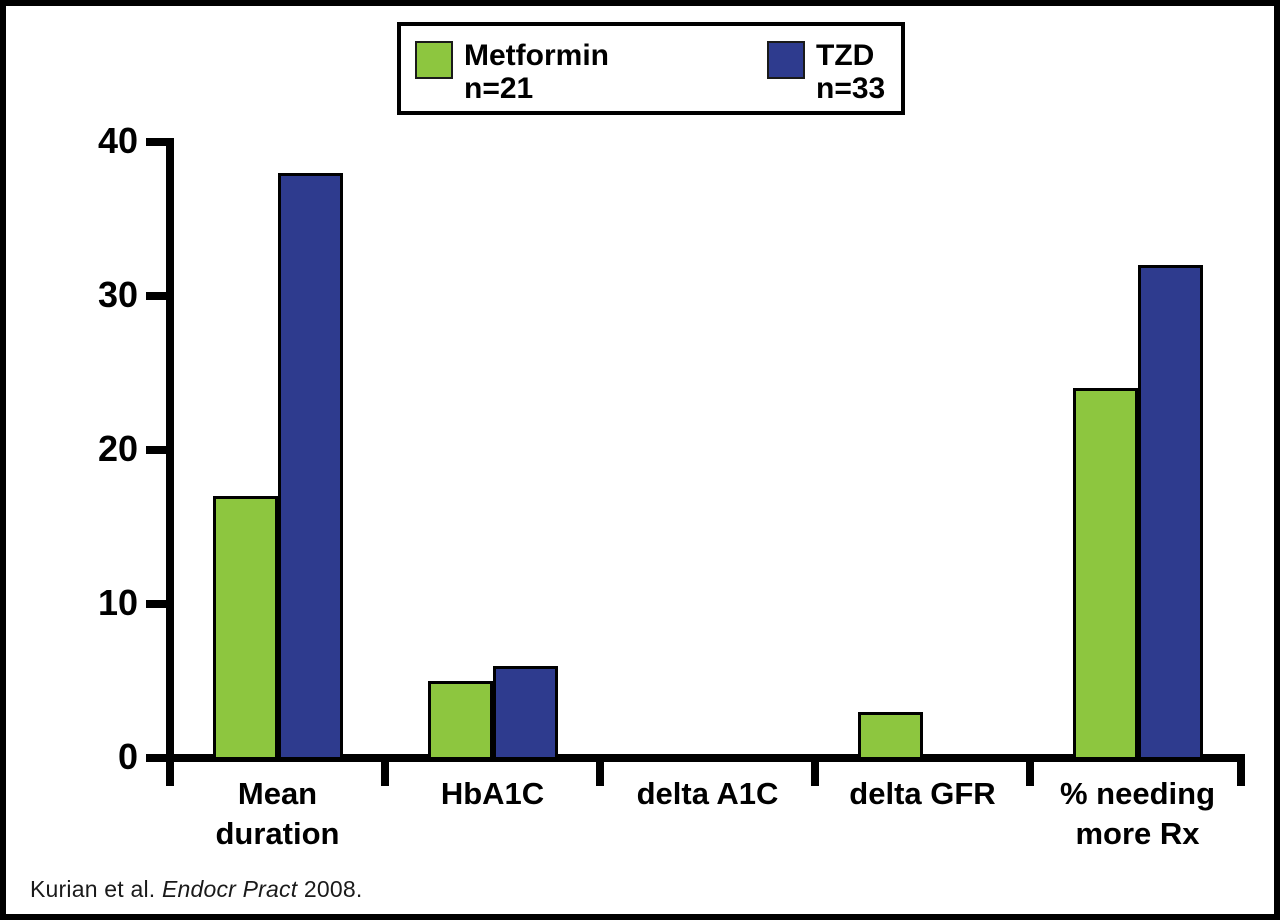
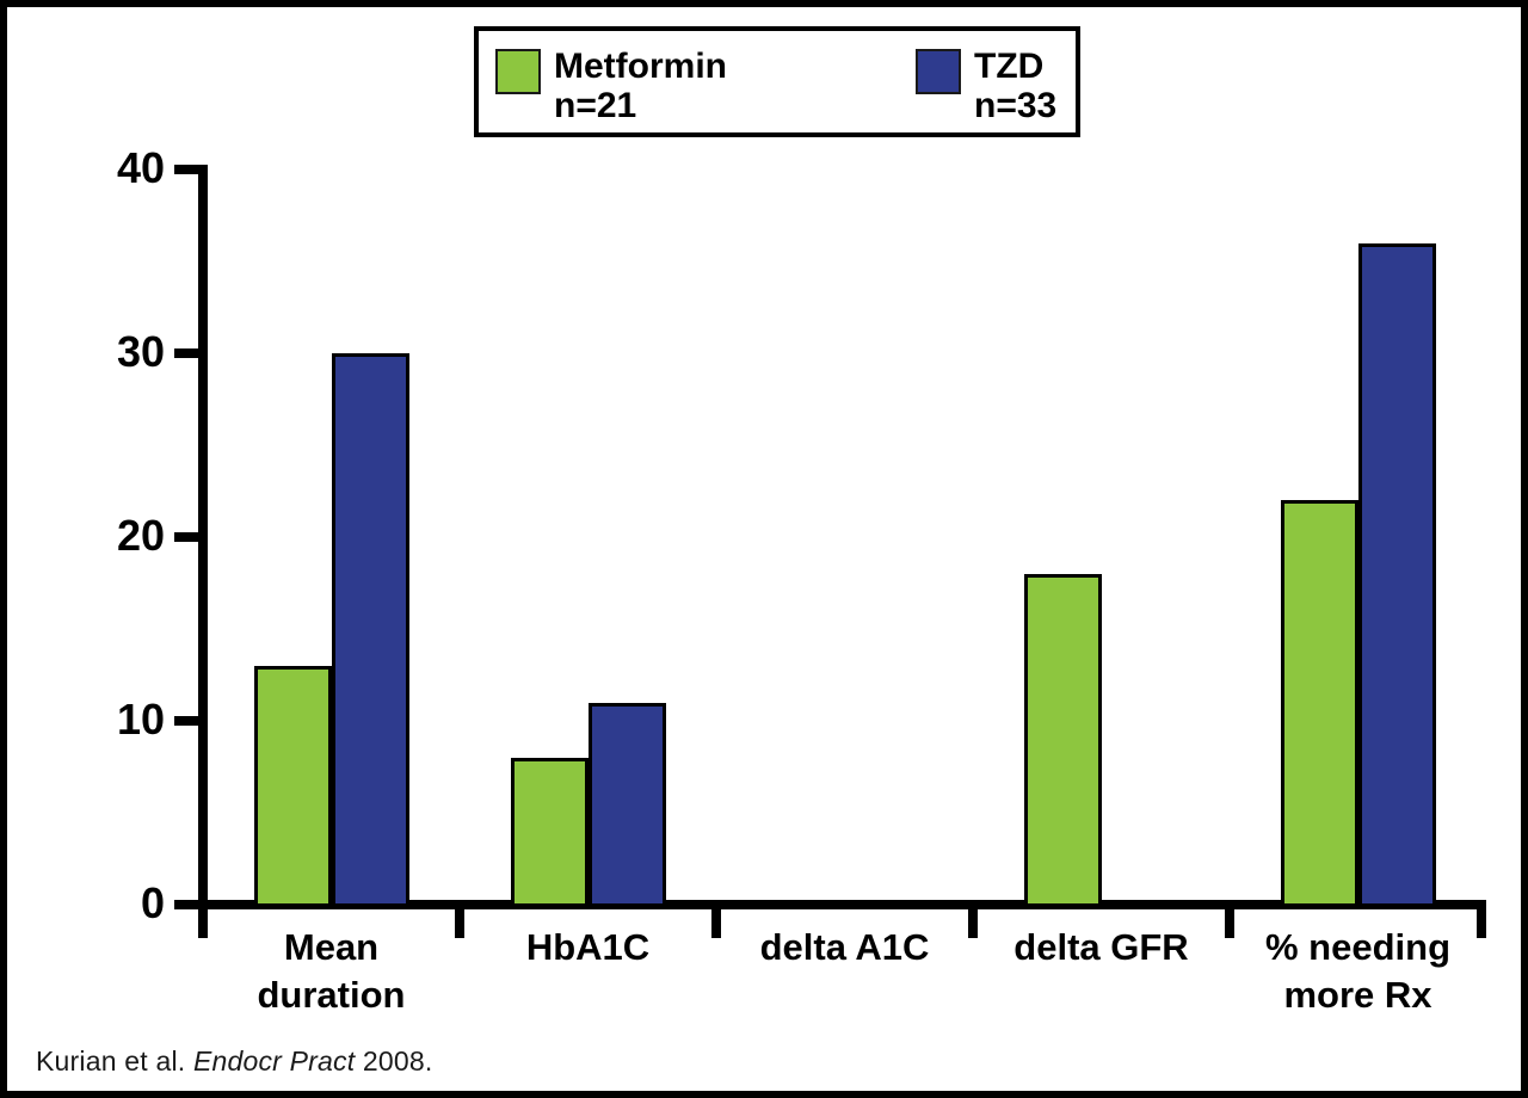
Metformin/Mean duration: 17 -> 13
TZD/Mean duration: 38 -> 30
Metformin/HbA1C: 5 -> 8
TZD/HbA1C: 6 -> 11
Metformin/delta GFR: 3 -> 18
Metformin/% needing more Rx: 24 -> 22
TZD/% needing more Rx: 32 -> 36
